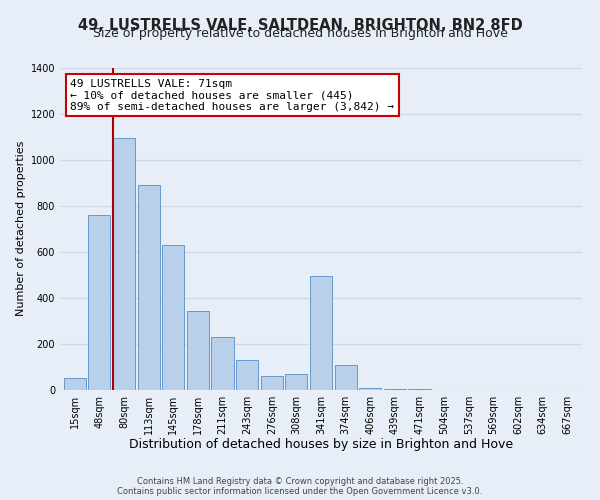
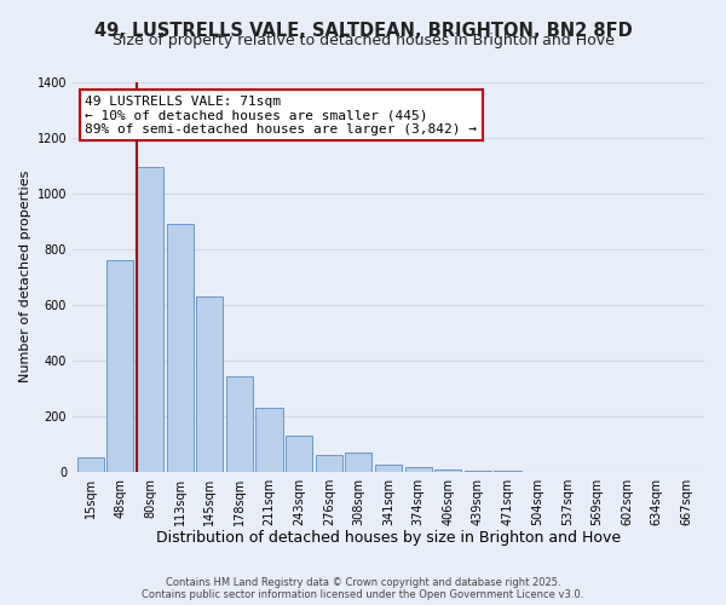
341sqm: 495 -> 28
374sqm: 110 -> 18
